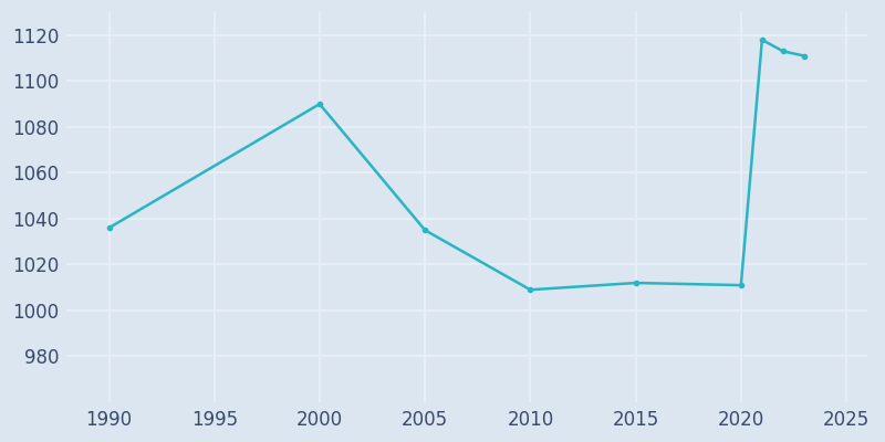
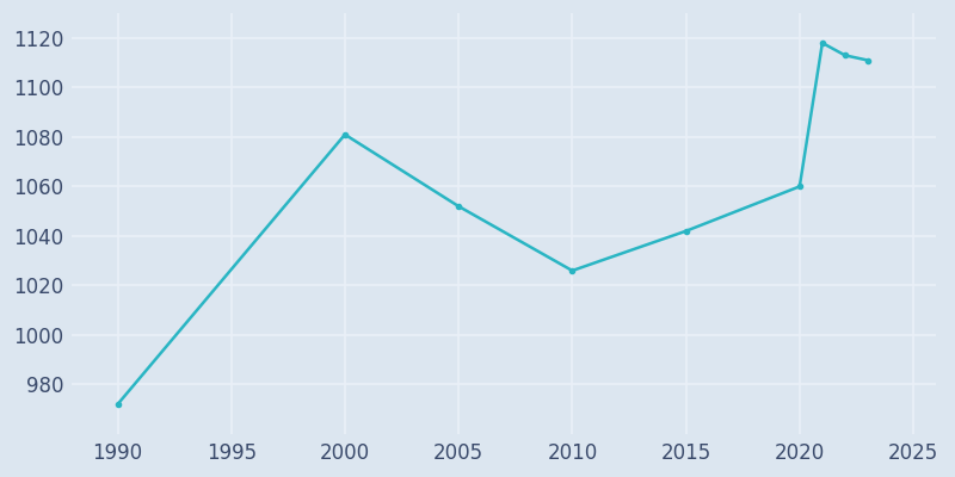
1990: 1036 -> 972
2000: 1090 -> 1081
2005: 1035 -> 1052
2010: 1009 -> 1026
2015: 1012 -> 1042
2020: 1011 -> 1060
